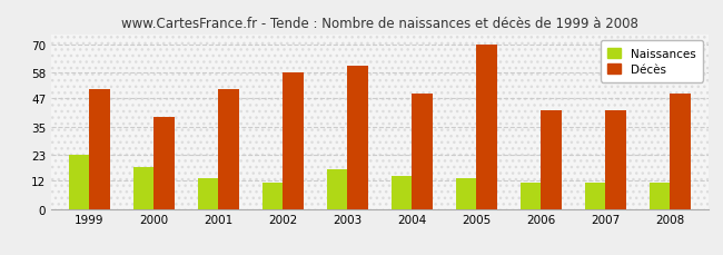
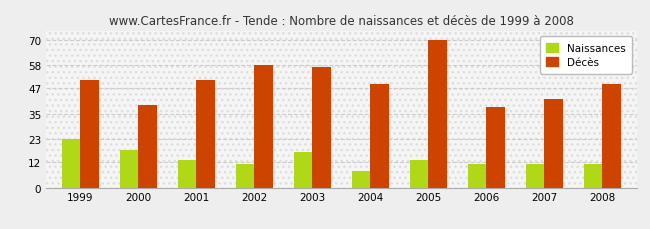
Décès/2003: 61 -> 57
Naissances/2004: 14 -> 8
Décès/2006: 42 -> 38
